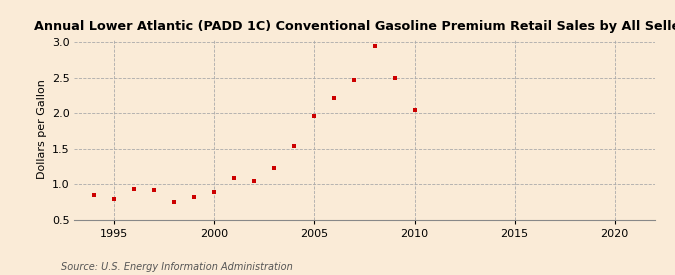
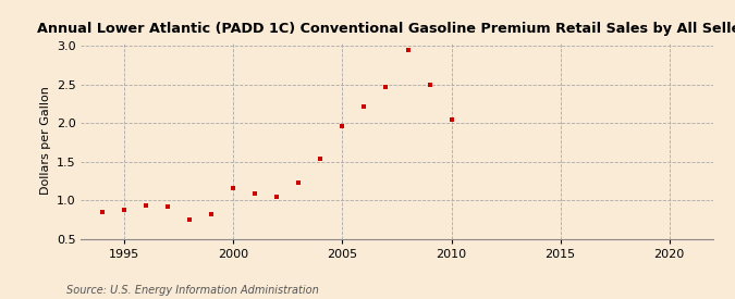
1995: 0.80 -> 0.88
2000: 0.90 -> 1.16
